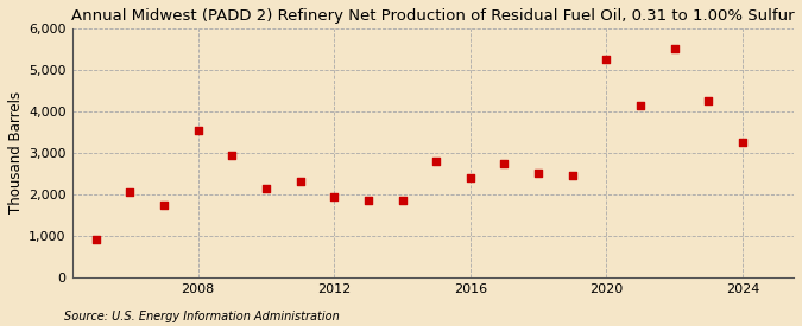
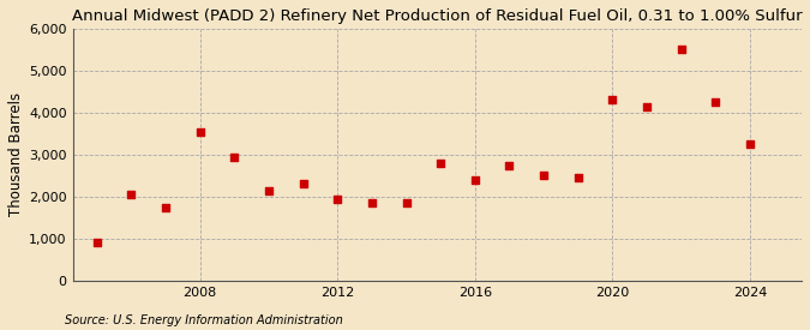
2020: 5,250 -> 4,300
